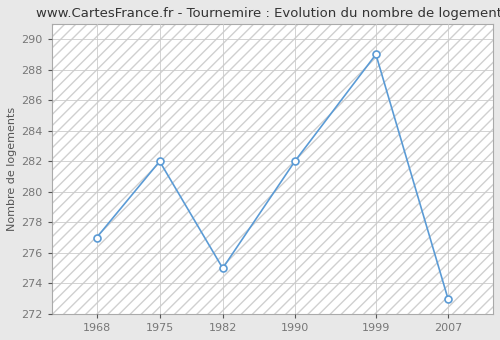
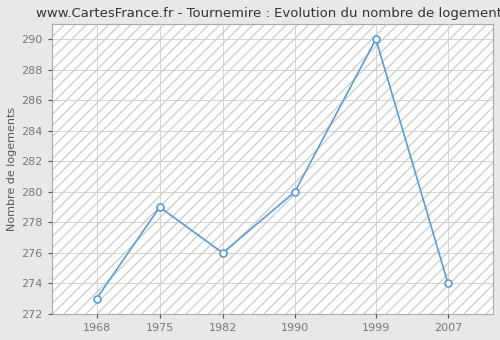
1968: 277 -> 273
1975: 282 -> 279
1982: 275 -> 276
1990: 282 -> 280
1999: 289 -> 290
2007: 273 -> 274
